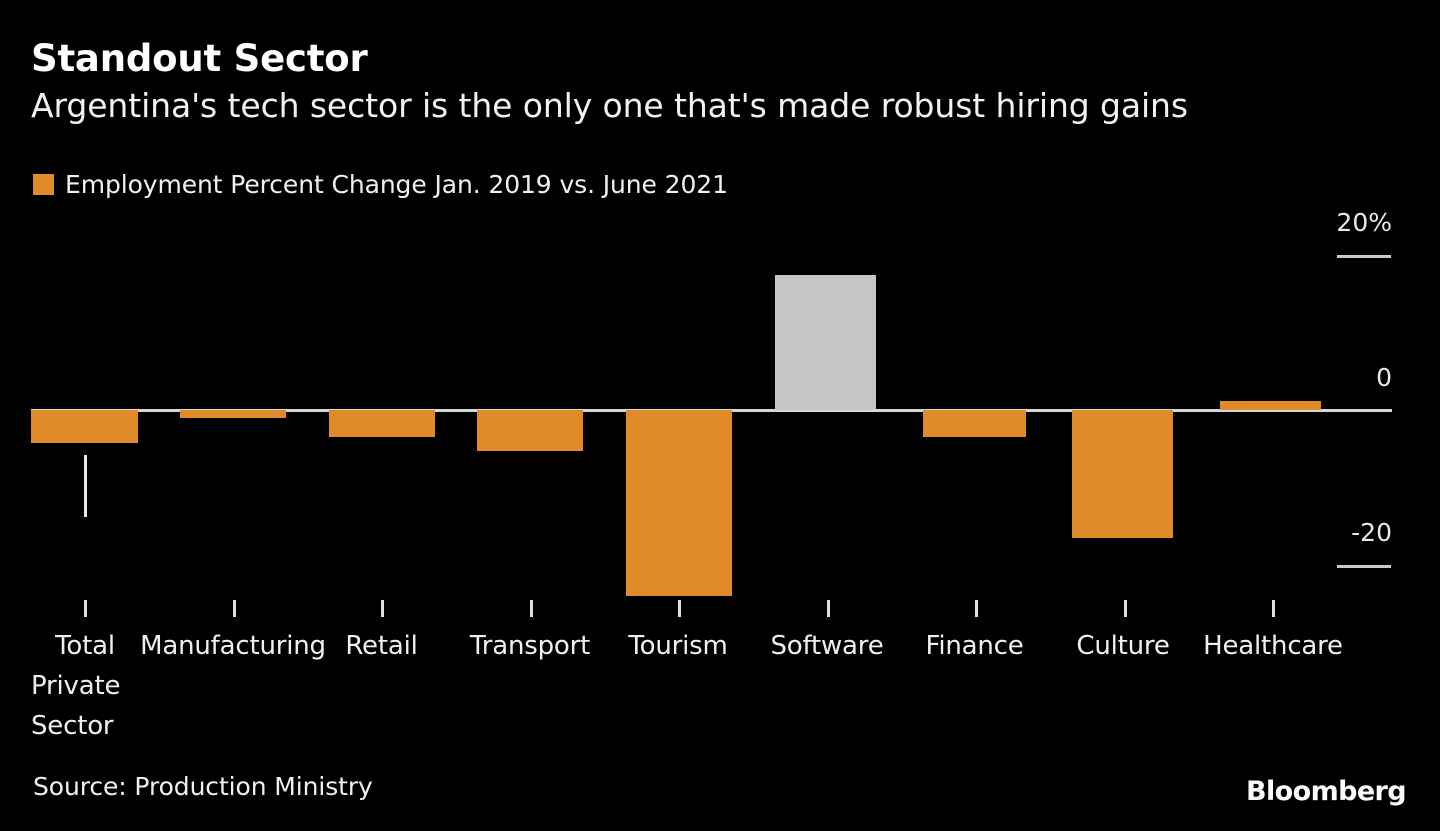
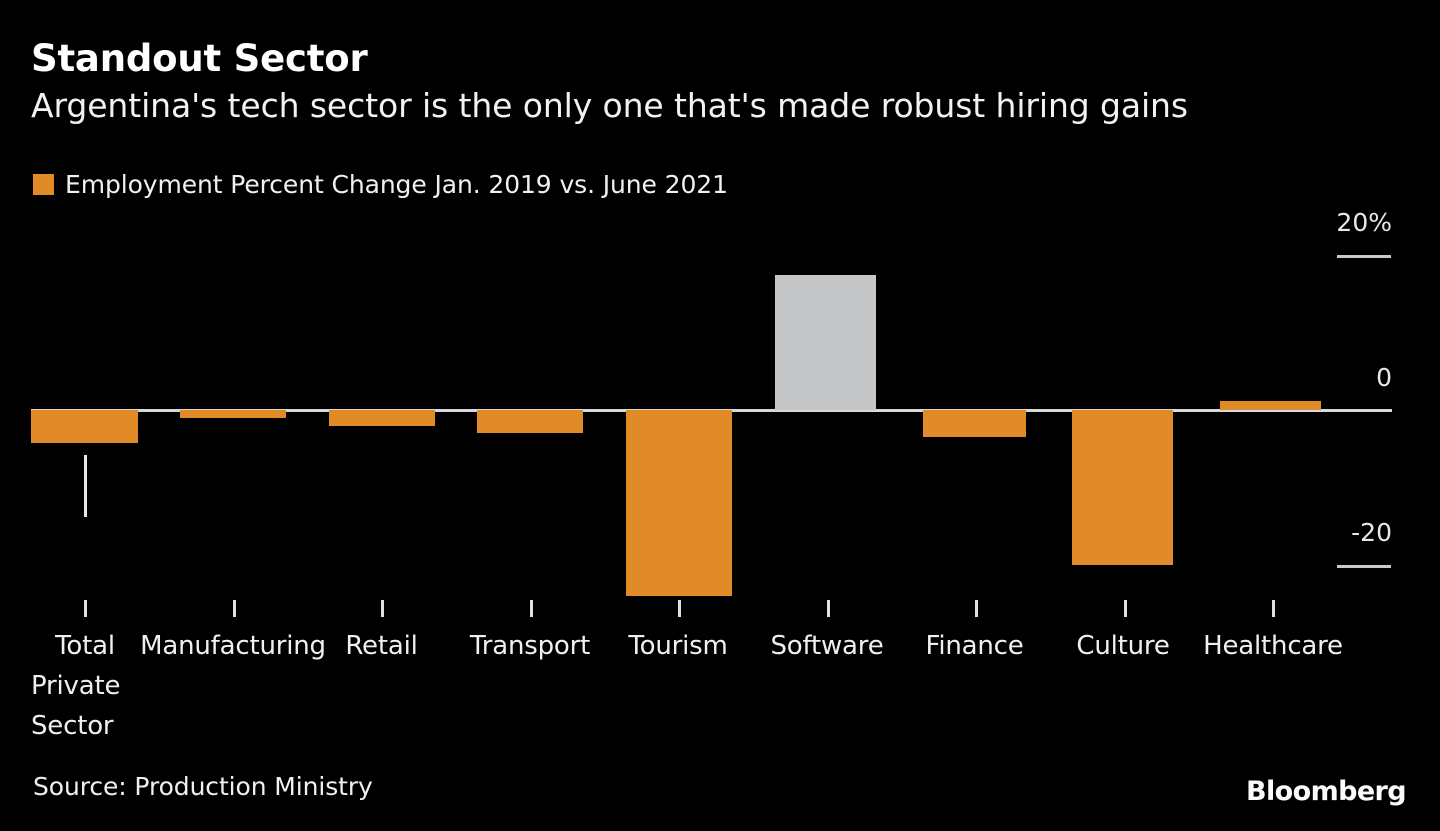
Retail: -4% -> -2%
Transport: -5% -> -3%
Culture: -16% -> -20%
